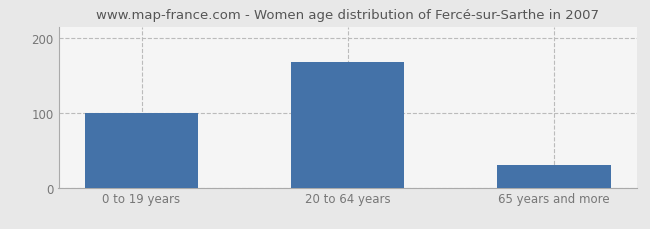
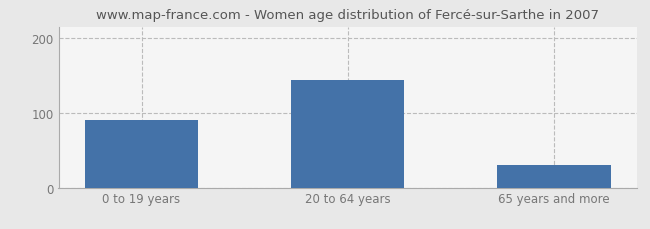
0 to 19 years: 100 -> 90
20 to 64 years: 168 -> 144
